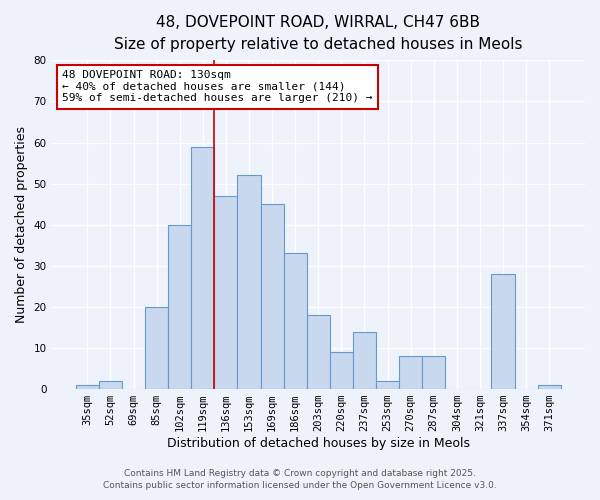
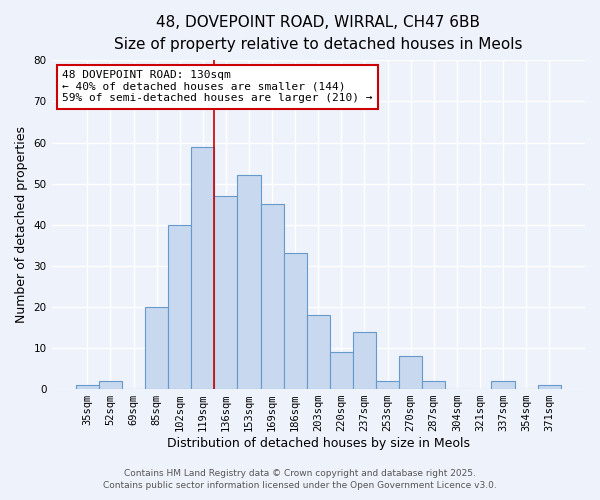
287sqm: 8 -> 2
337sqm: 28 -> 2
